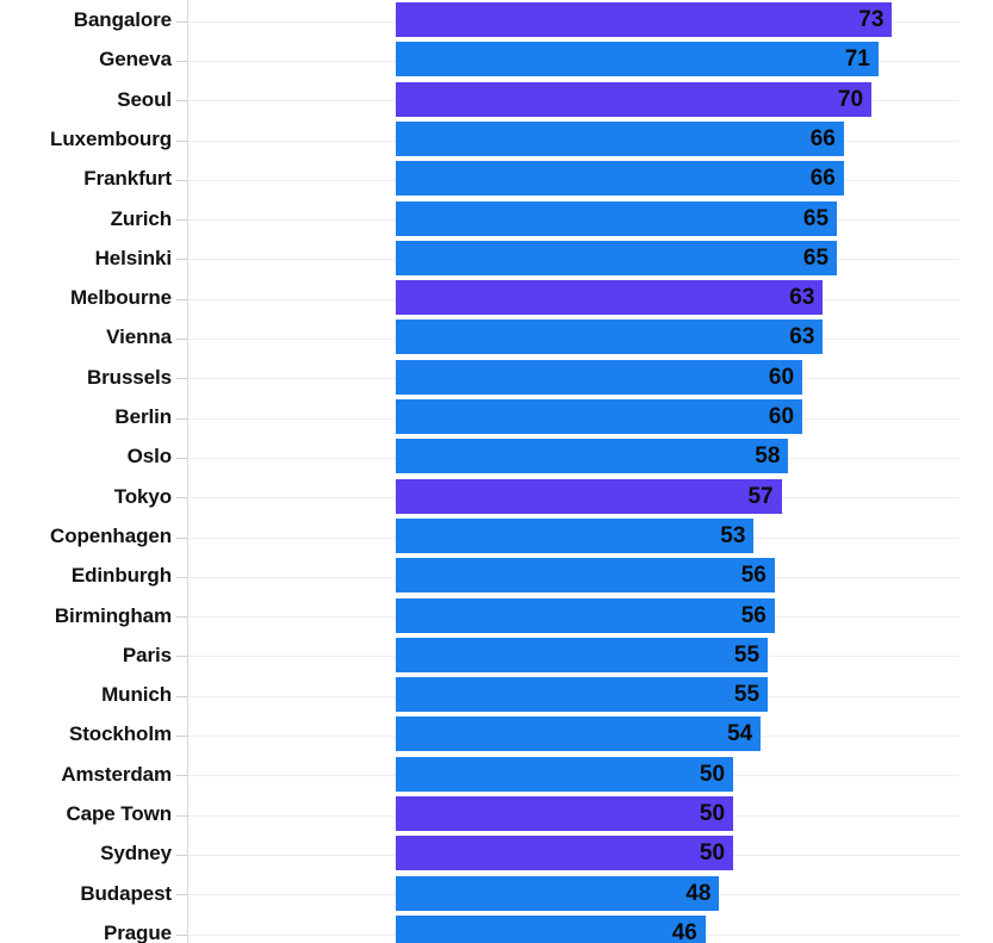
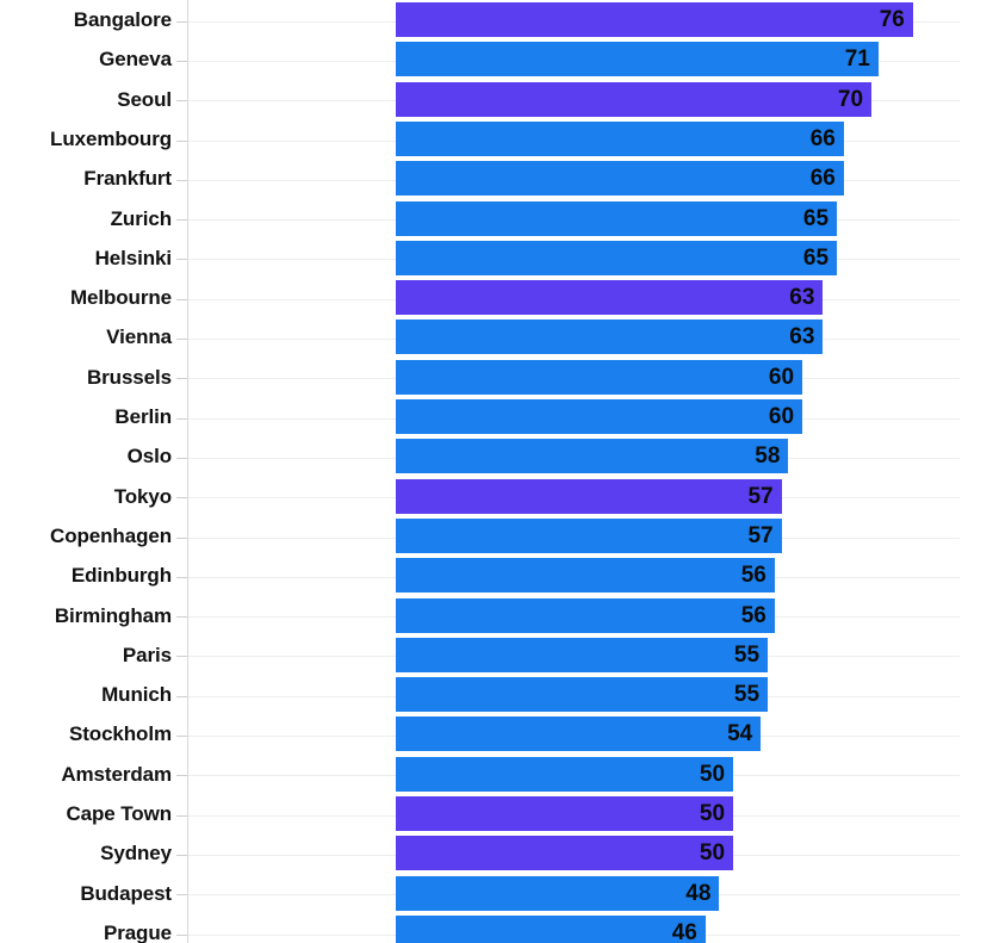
Bangalore: 73 -> 76
Copenhagen: 53 -> 57
